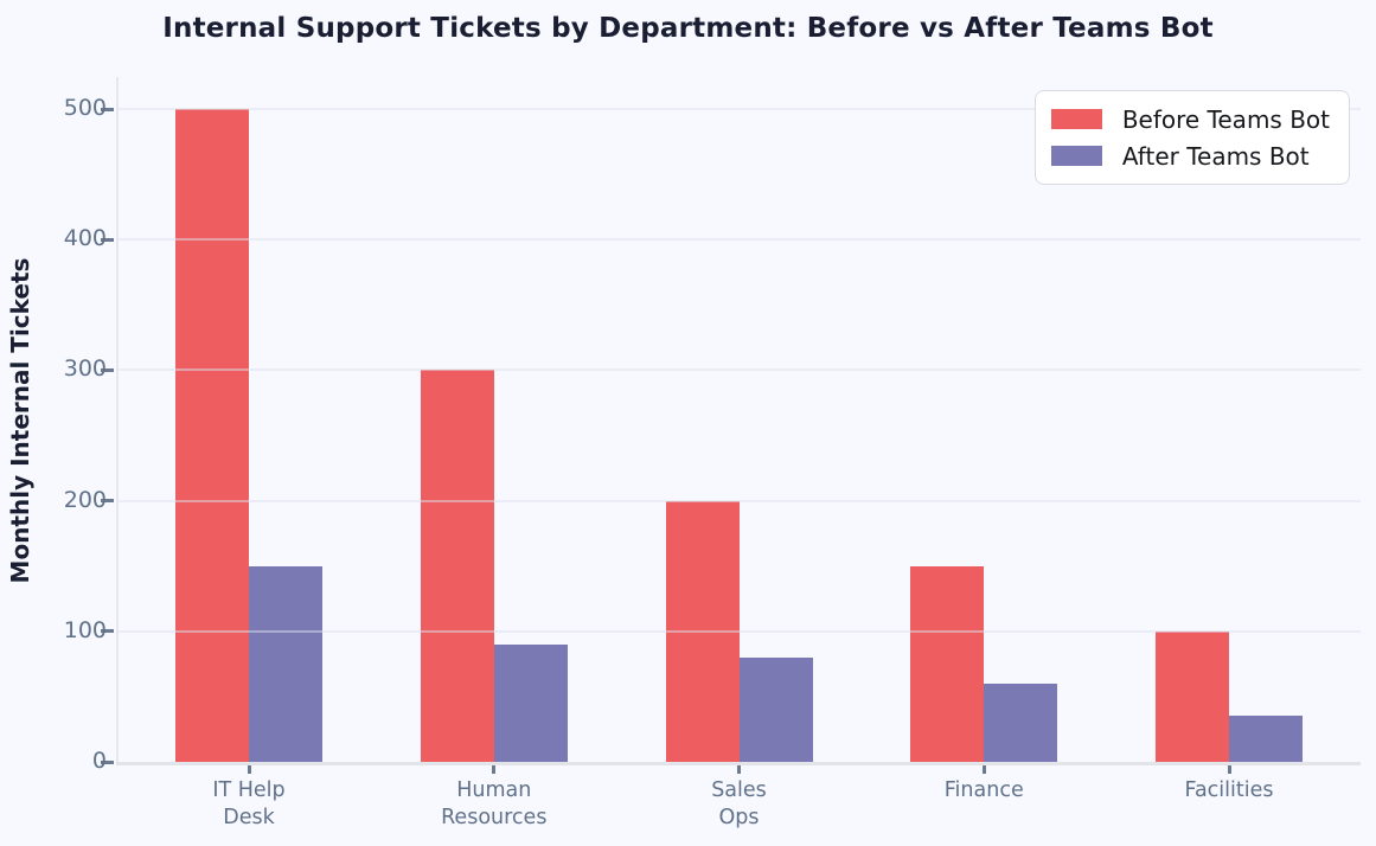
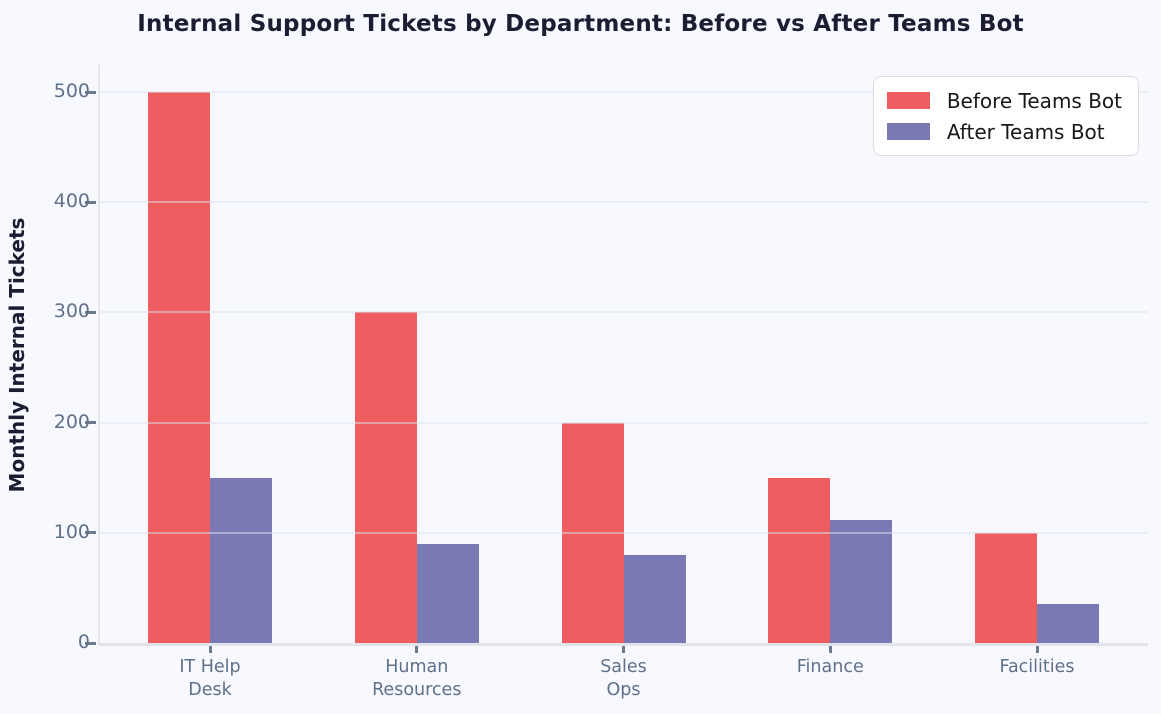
After Teams Bot/Finance: 60 -> 112
